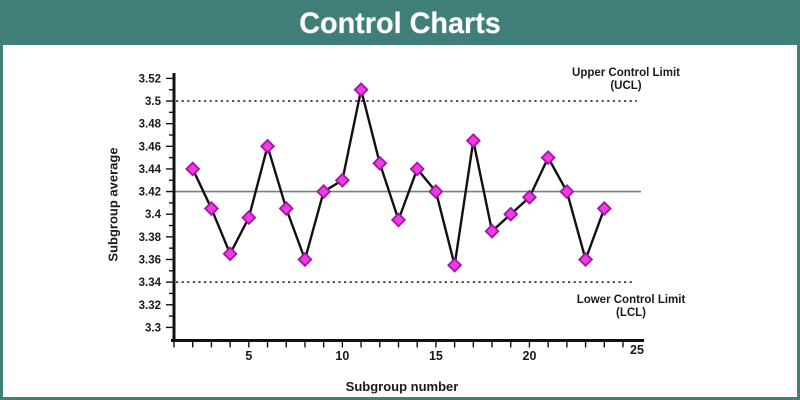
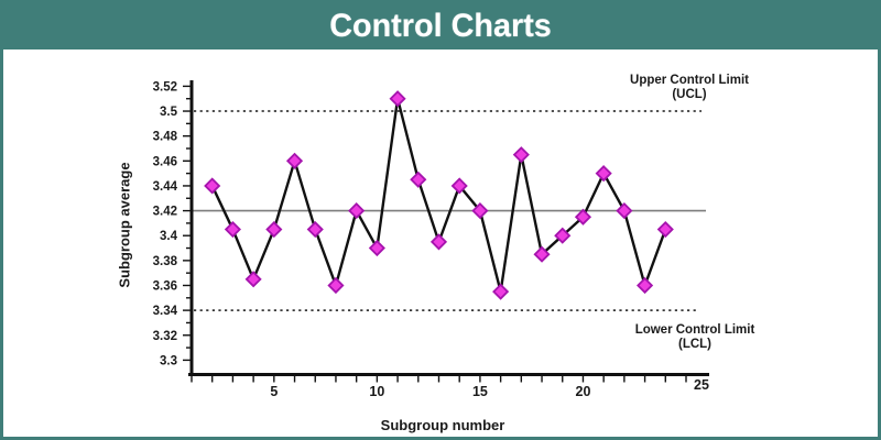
5: 3.397 -> 3.405
10: 3.430 -> 3.390
